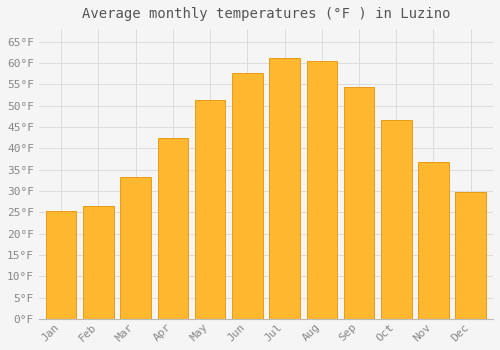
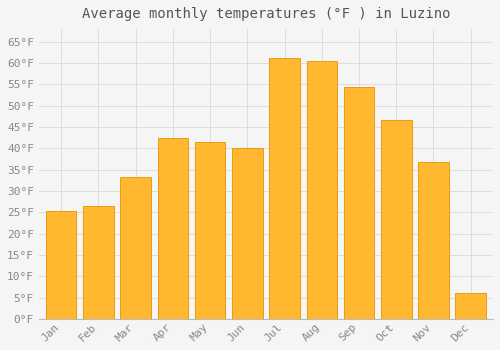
May: 51.3°F -> 41.5°F
Jun: 57.7°F -> 40.0°F
Dec: 29.7°F -> 6.0°F
